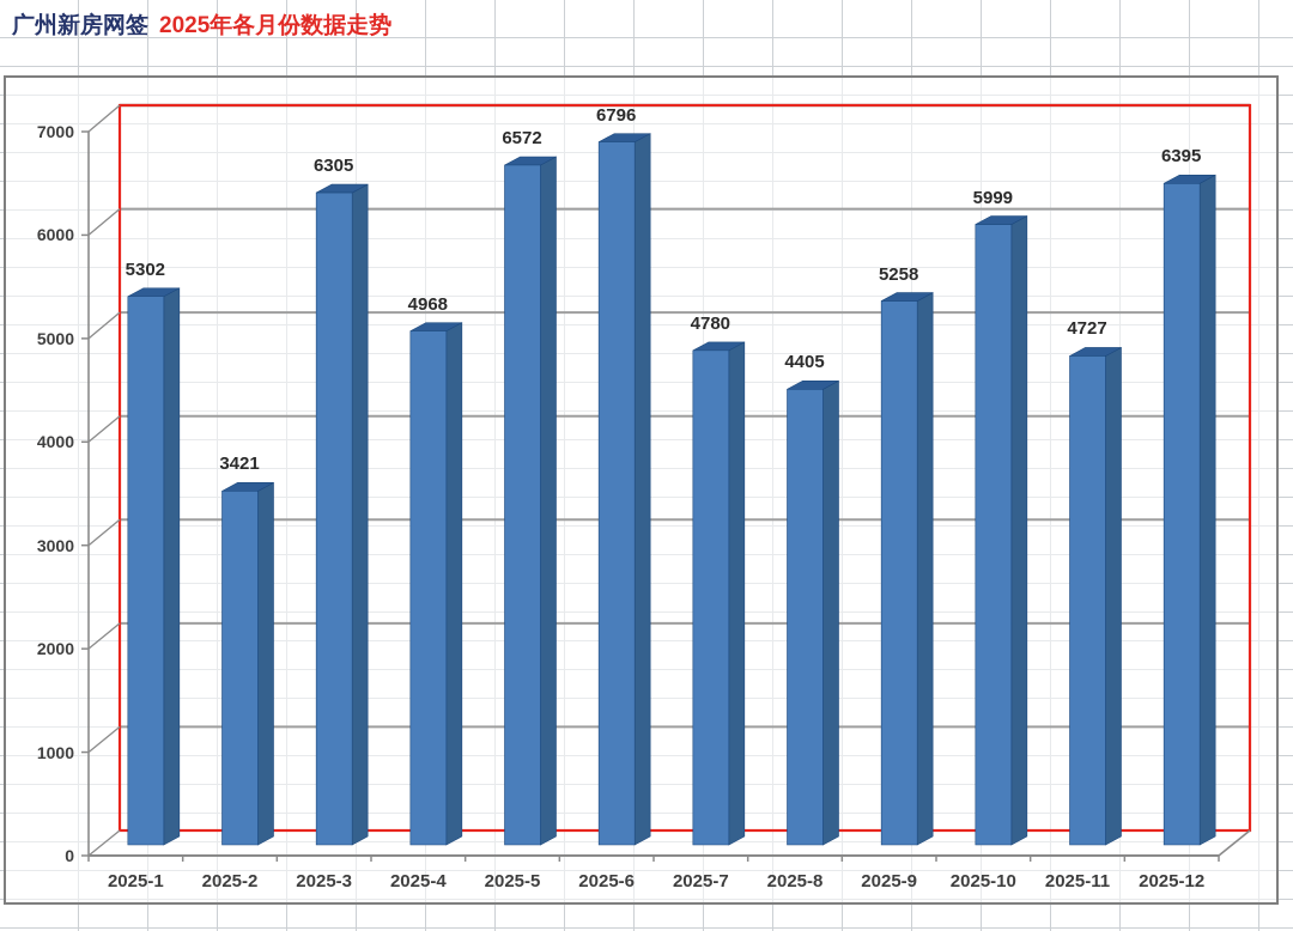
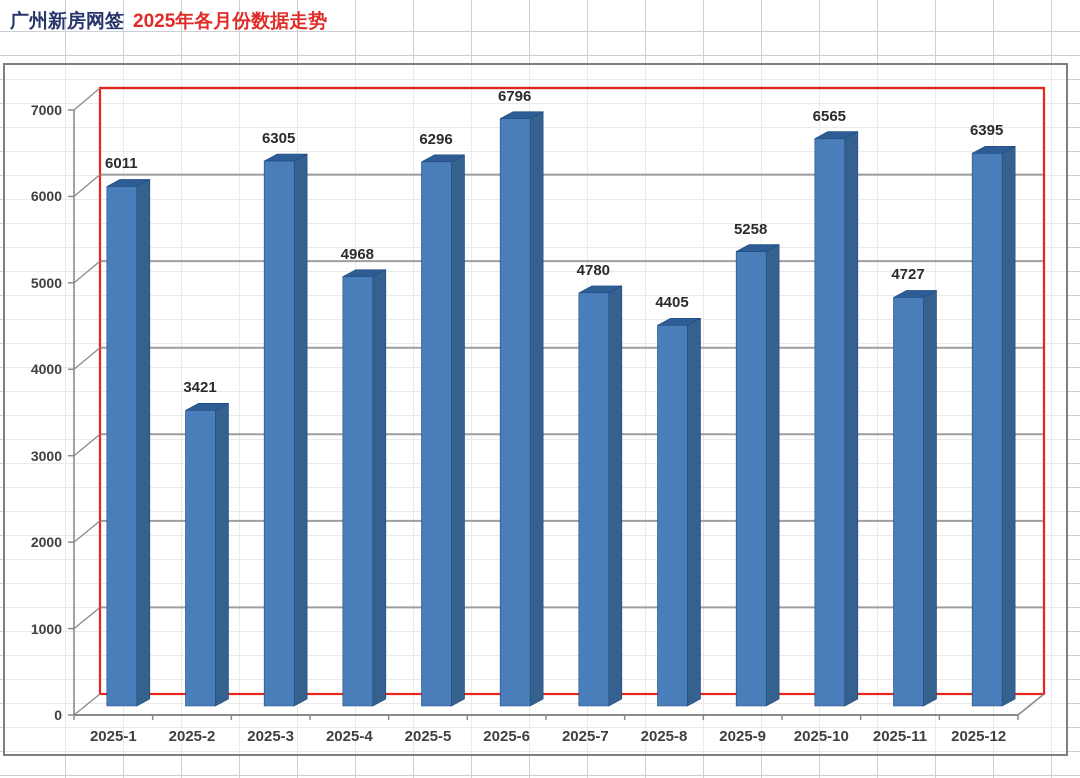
2025-1: 5302 -> 6011
2025-5: 6572 -> 6296
2025-10: 5999 -> 6565
